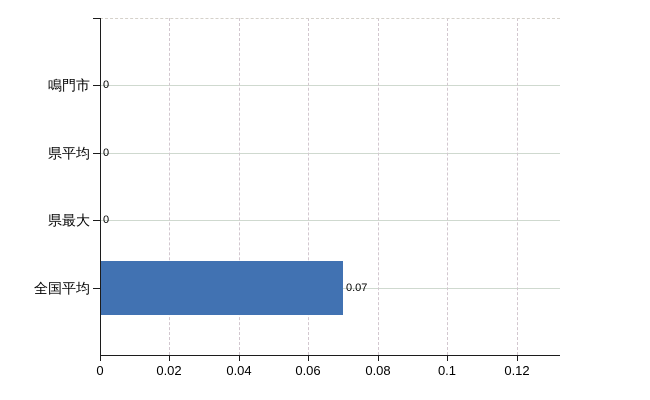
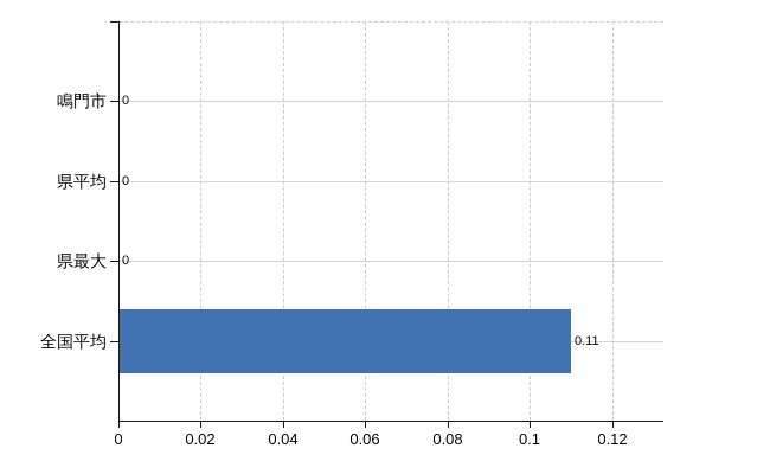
全国平均: 0.07 -> 0.11
